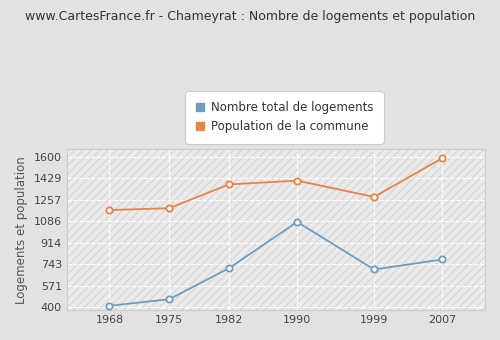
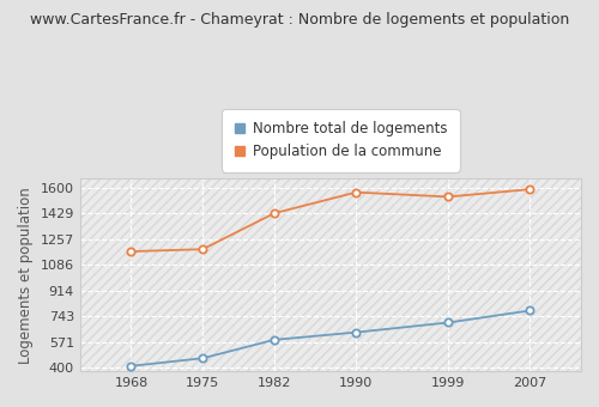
Nombre total de logements/1982: 710 -> 580
Population de la commune/1982: 1380 -> 1430
Nombre total de logements/1990: 1080 -> 640
Population de la commune/1990: 1410 -> 1570
Population de la commune/1999: 1280 -> 1540
